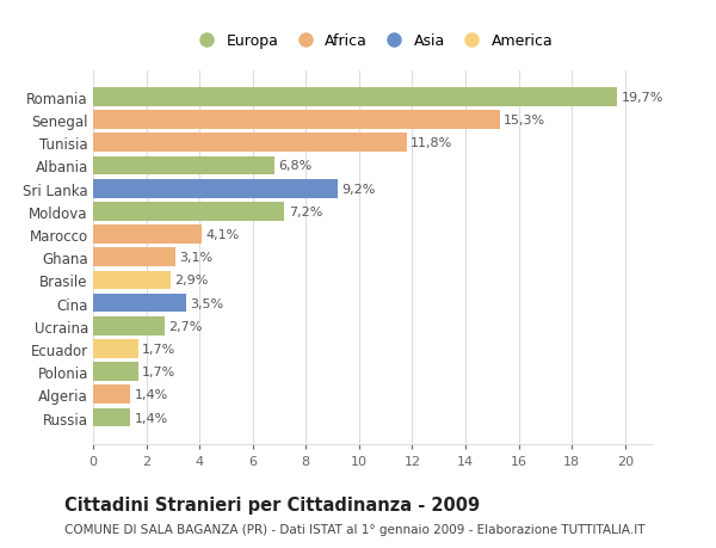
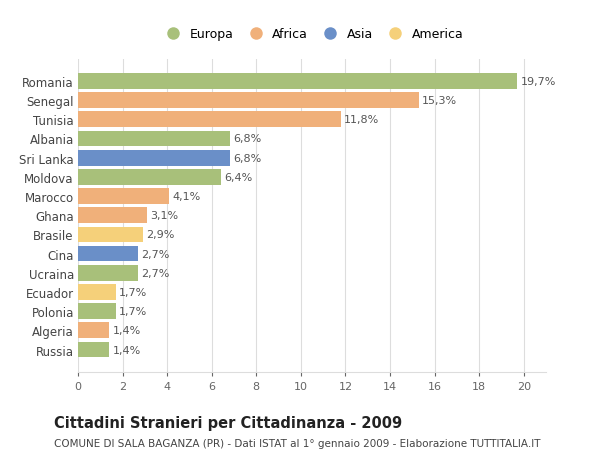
Sri Lanka: 9,2% -> 6,8%
Moldova: 7,2% -> 6,4%
Cina: 3,5% -> 2,7%
